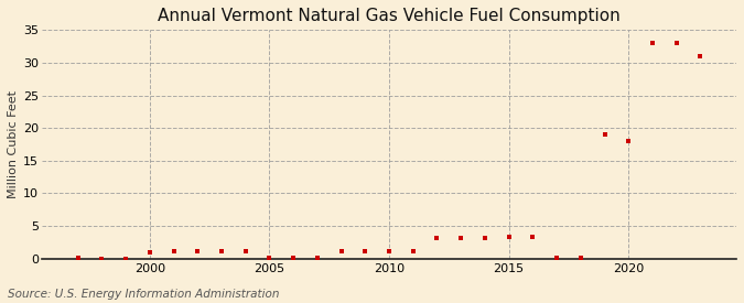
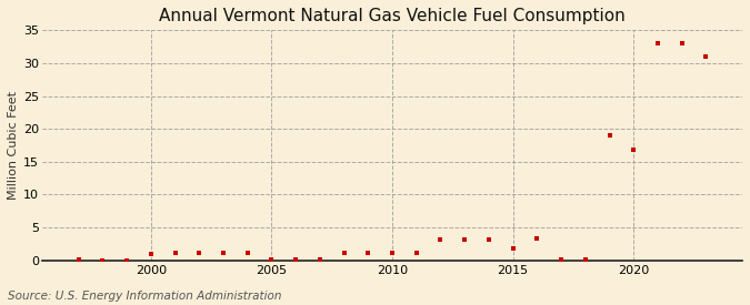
2015: 3.3 -> 1.8
2020: 18.0 -> 16.8
